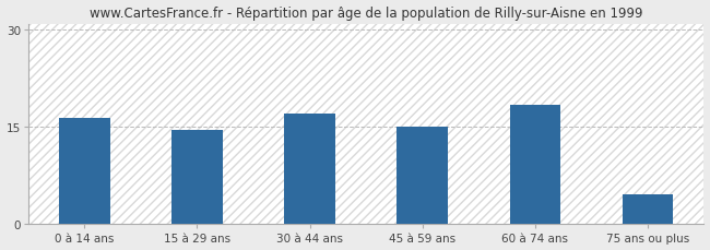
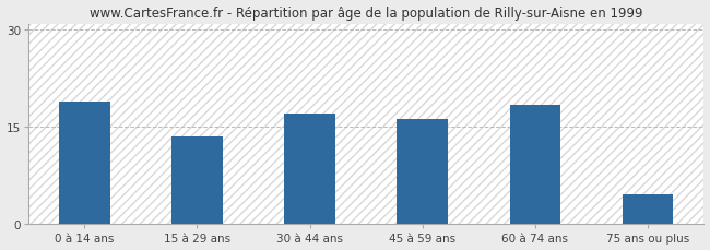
0 à 14 ans: 16.4 -> 19.0
15 à 29 ans: 14.6 -> 13.5
45 à 59 ans: 15.0 -> 16.2
